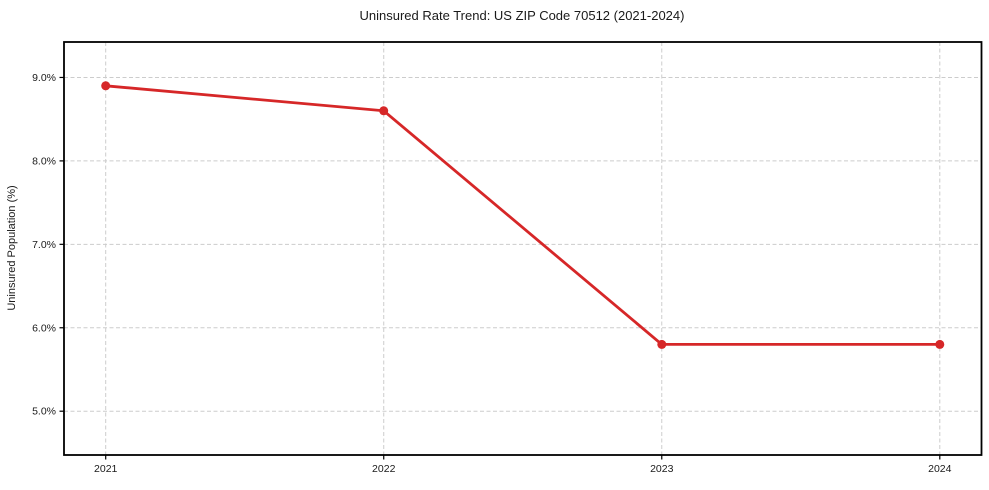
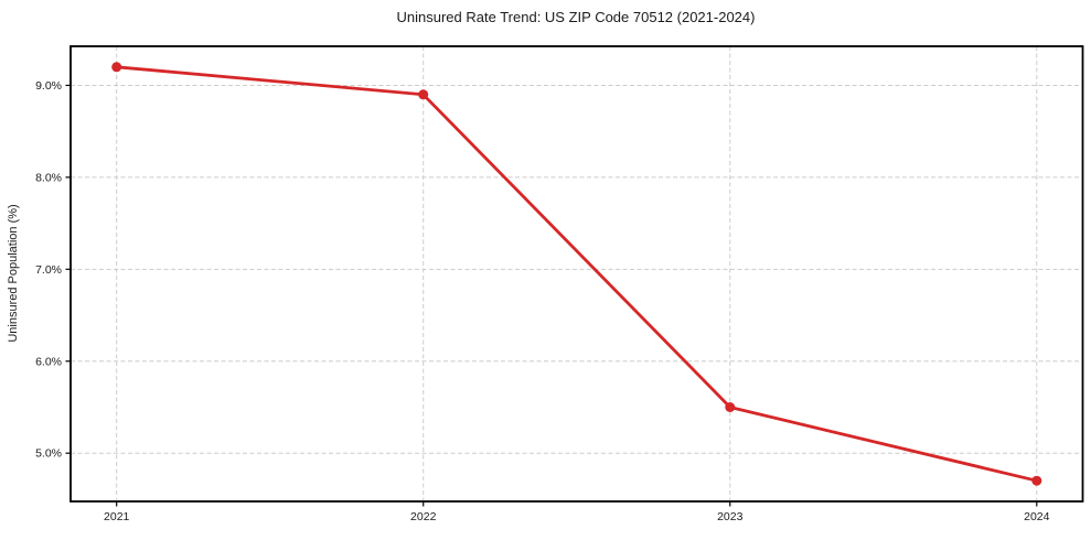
2021: 8.9% -> 9.2%
2022: 8.6% -> 8.9%
2023: 5.8% -> 5.5%
2024: 5.8% -> 4.7%
